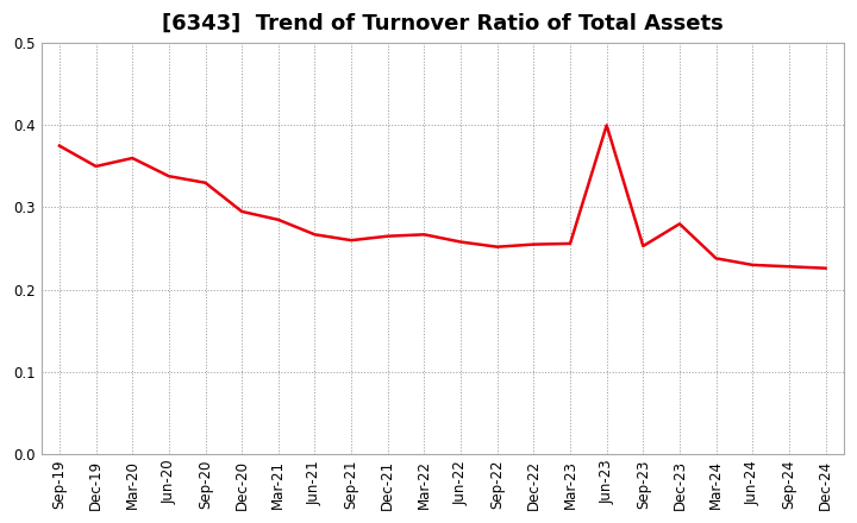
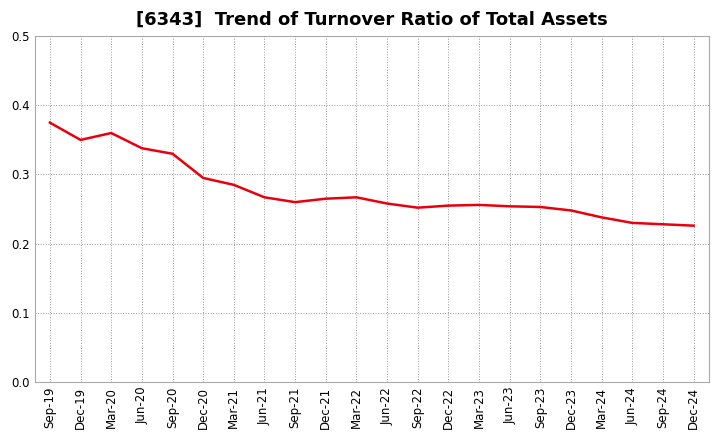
Jun-23: 0.400 -> 0.254
Dec-23: 0.280 -> 0.248
